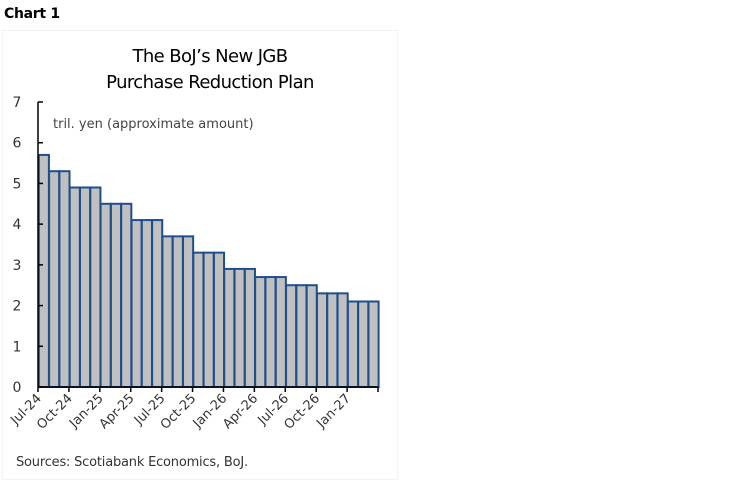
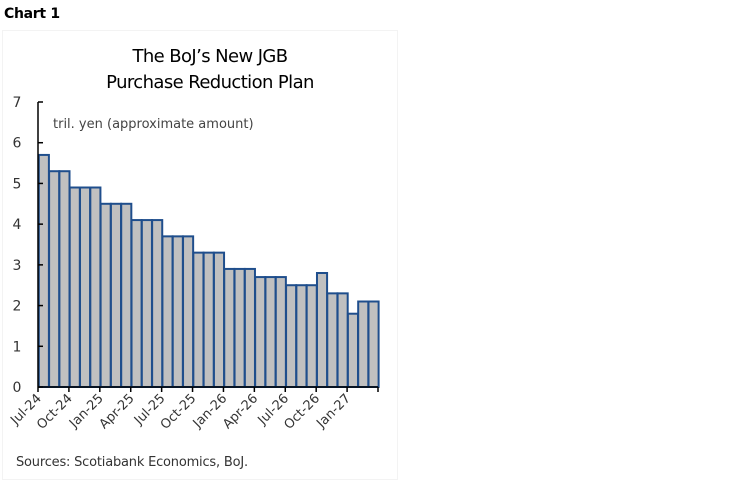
Oct-26: 2.3 -> 2.8
Jan-27: 2.1 -> 1.8
